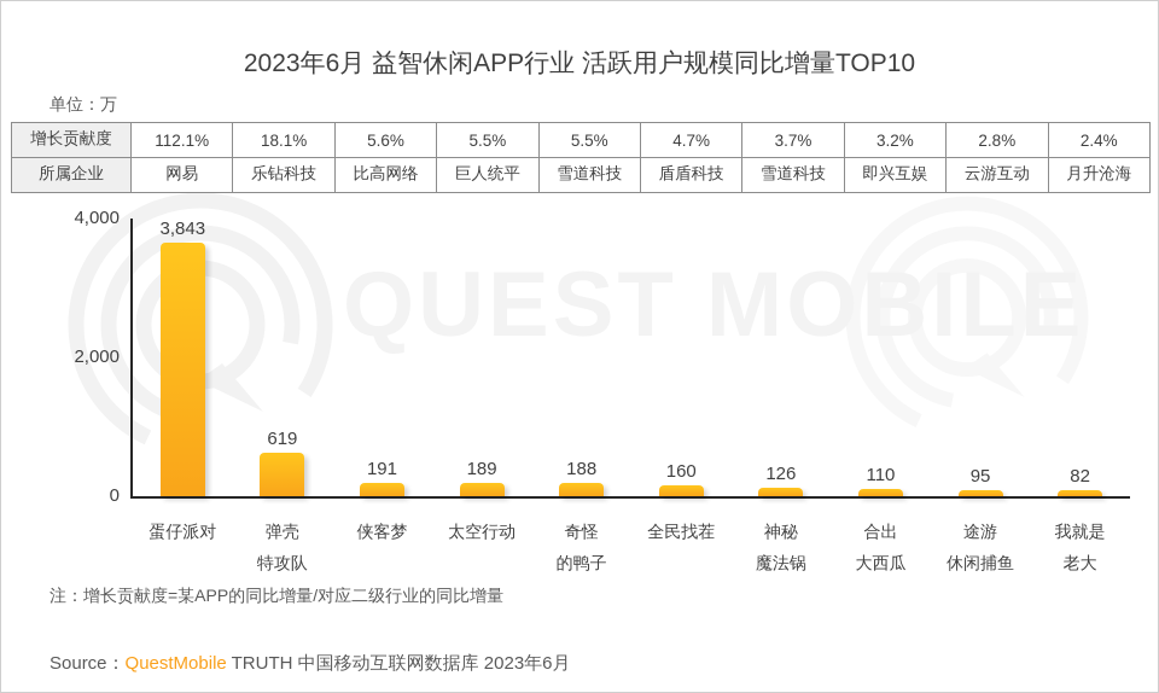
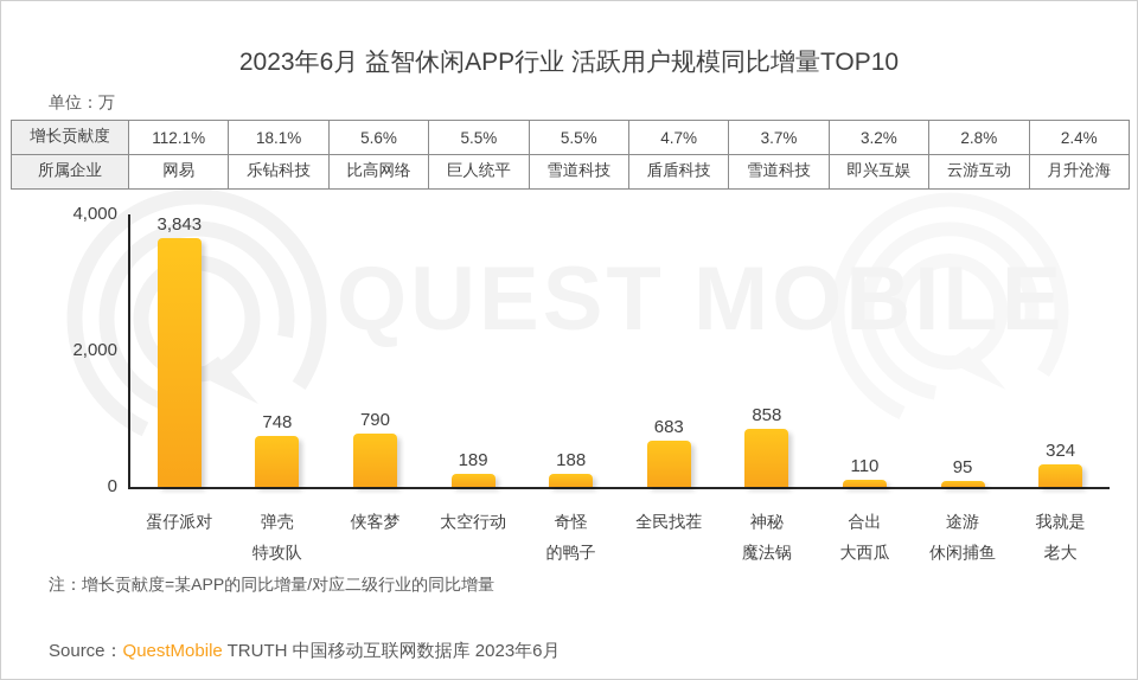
弹壳特攻队: 619 -> 748
侠客梦: 191 -> 790
全民找茬: 160 -> 683
神秘魔法锅: 126 -> 858
我就是老大: 82 -> 324
